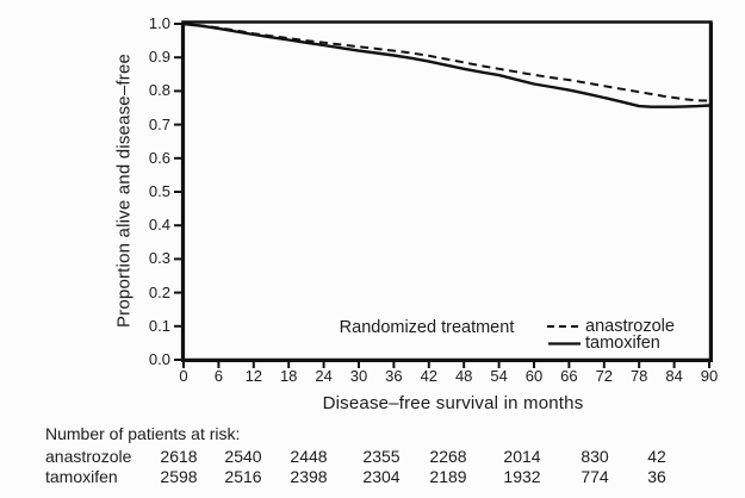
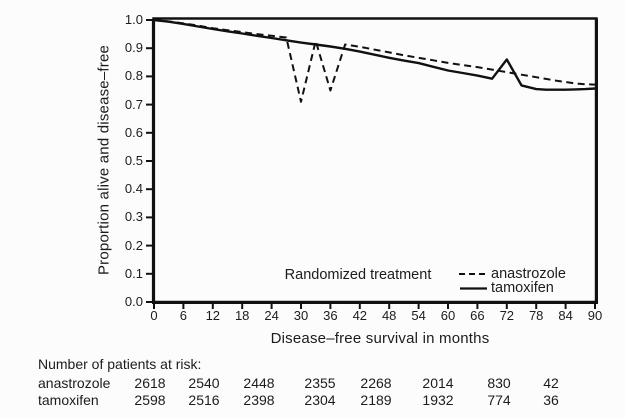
anastrozole/30: 0.93 -> 0.71
anastrozole/36: 0.92 -> 0.75
tamoxifen/72: 0.78 -> 0.86
